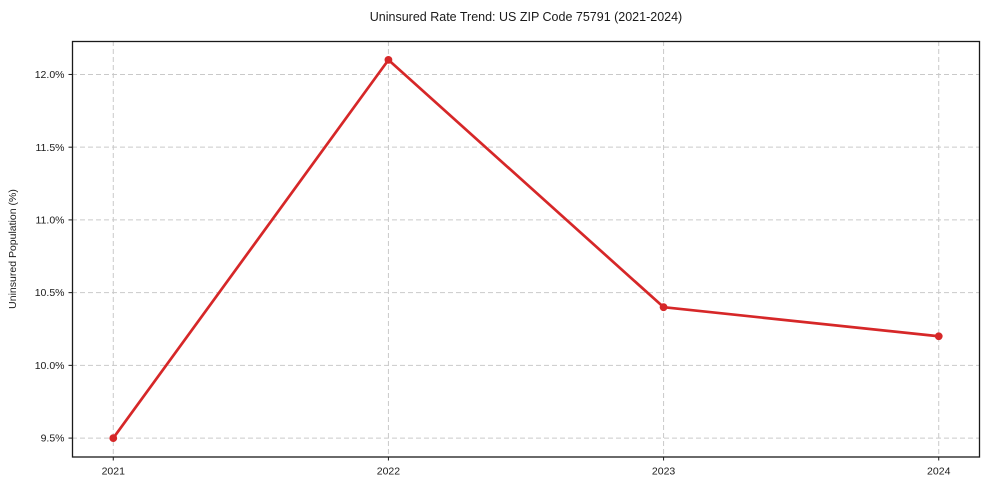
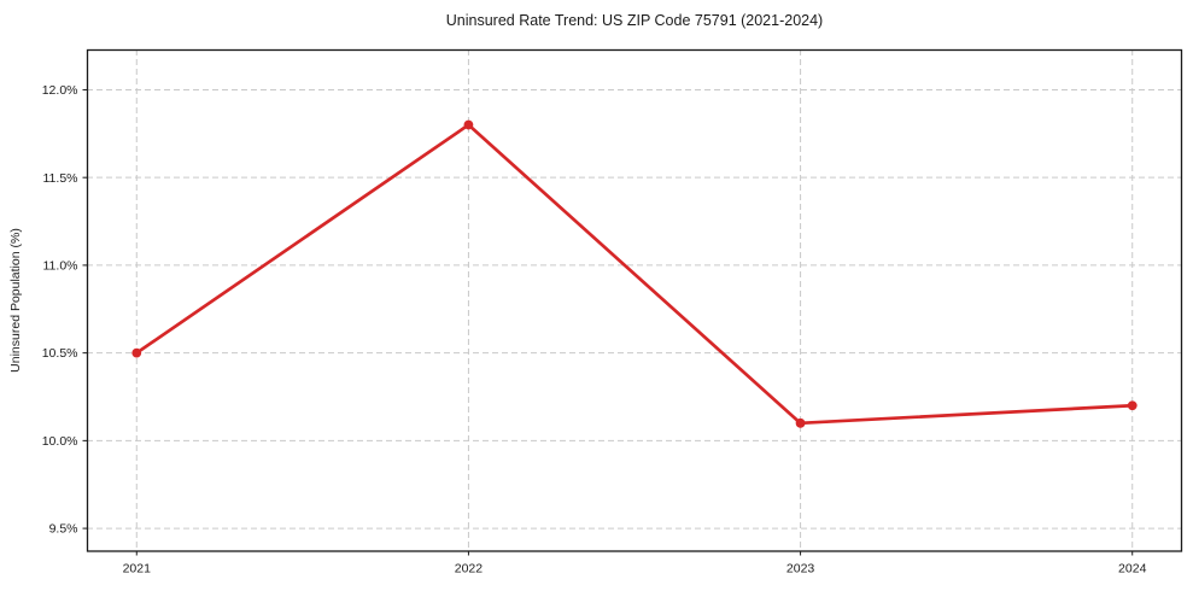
2021: 9.5% -> 10.5%
2022: 12.1% -> 11.8%
2023: 10.4% -> 10.1%
